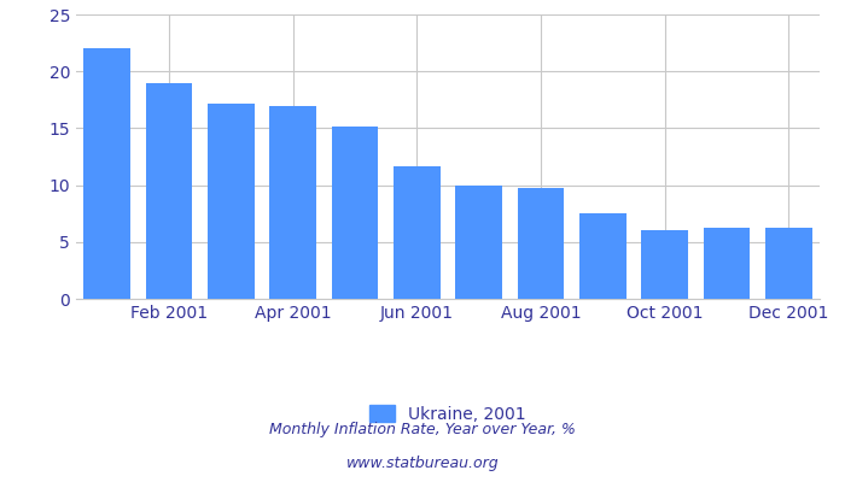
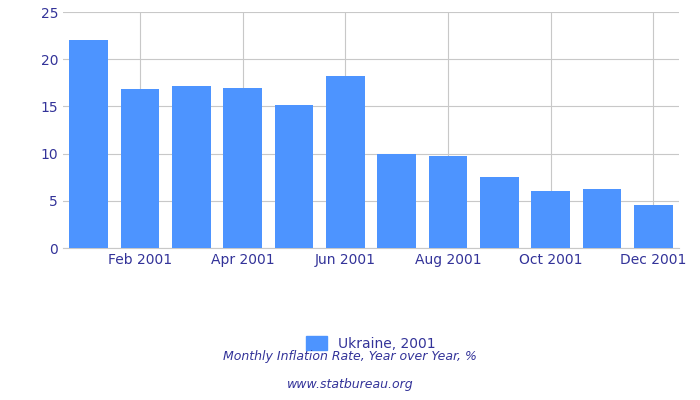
Feb 2001: 19.0 -> 16.8
Jun 2001: 11.7 -> 18.2
Dec 2001: 6.3 -> 4.6
